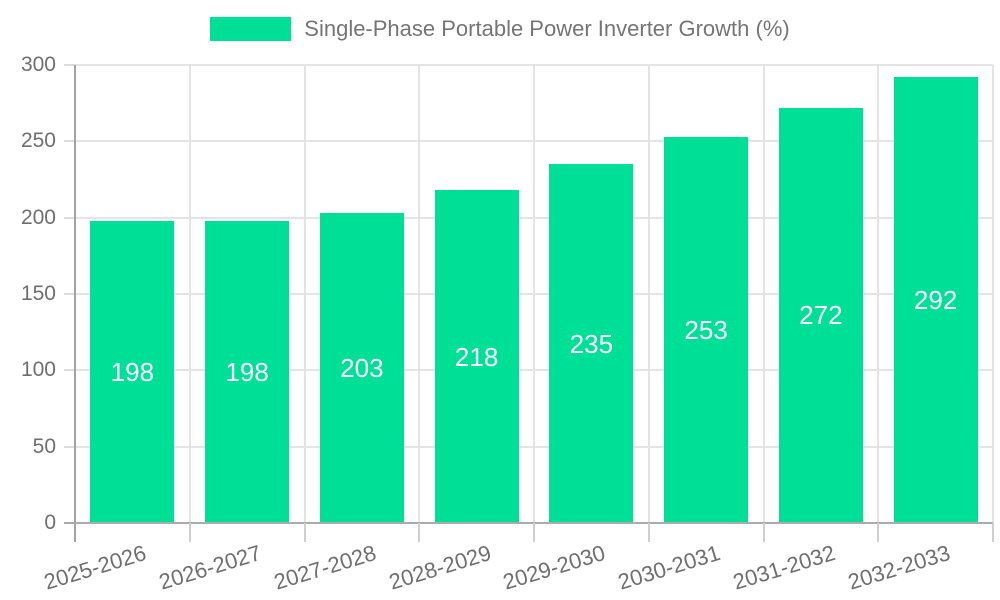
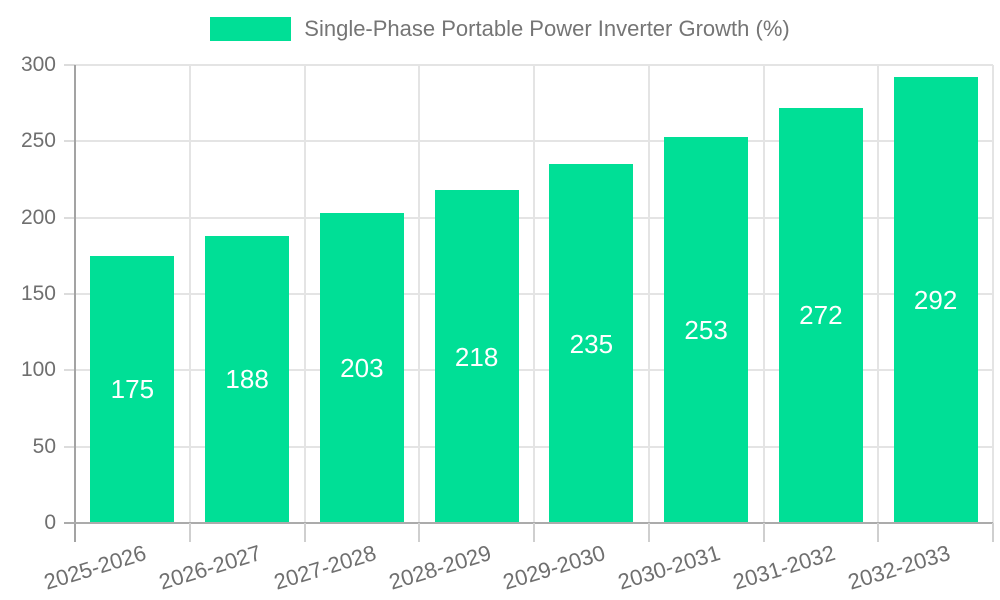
2025-2026: 198 -> 175
2026-2027: 198 -> 188
